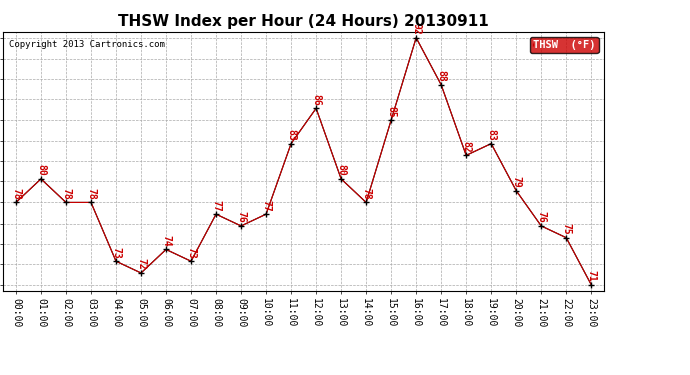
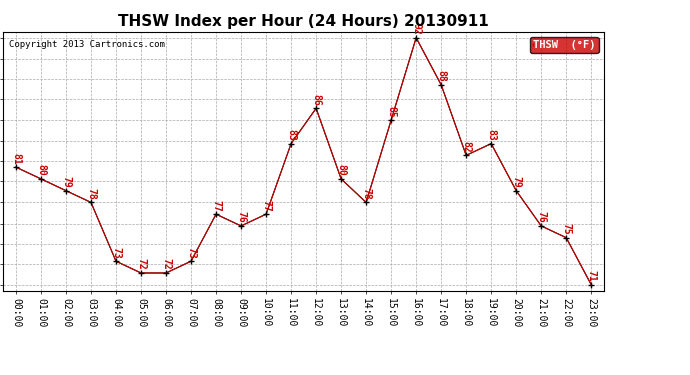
00:00: 78 -> 81
02:00: 78 -> 79
06:00: 74 -> 72
